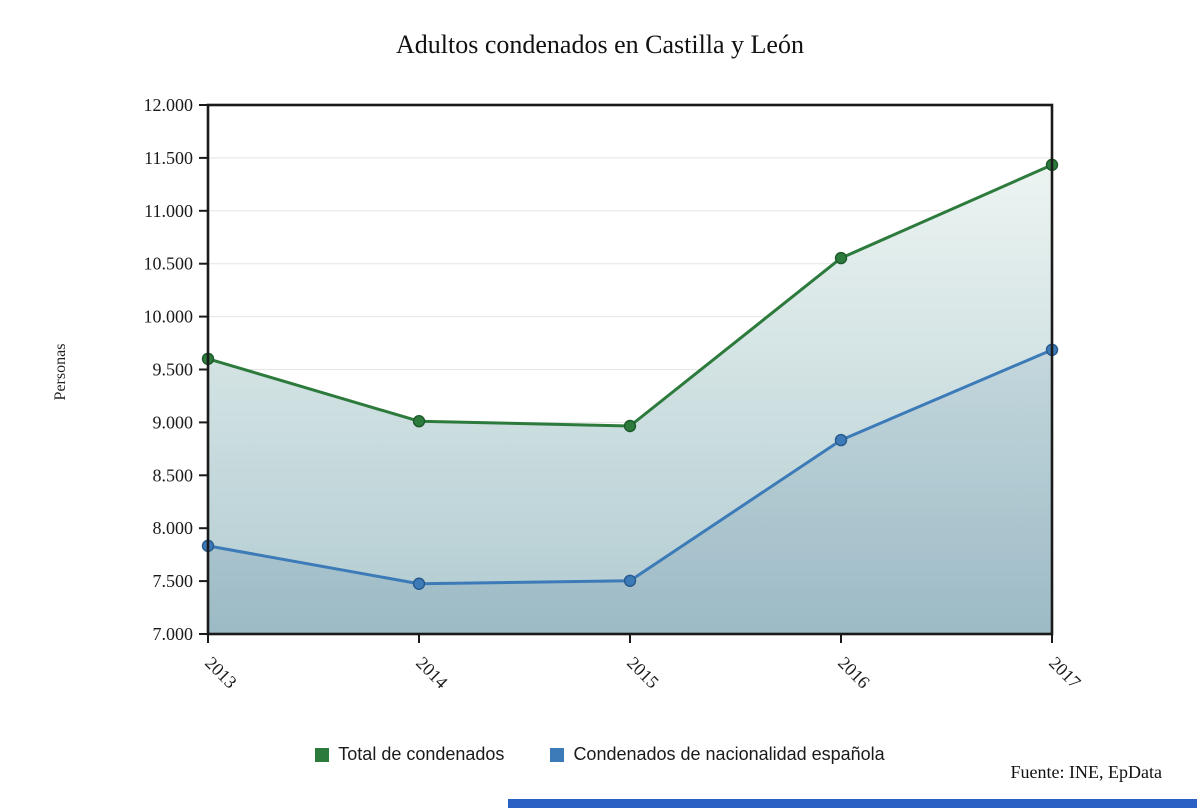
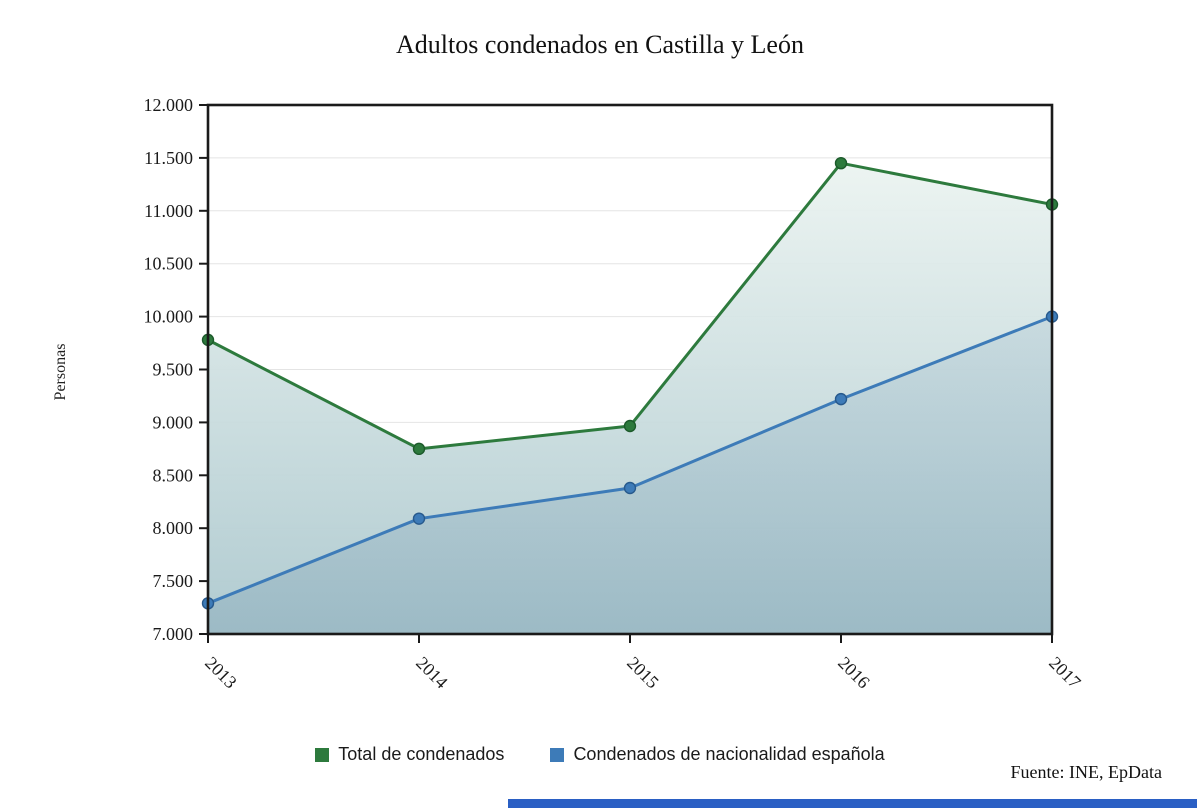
Total de condenados/2013: 9600 -> 9780
Condenados de nacionalidad española/2013: 7830 -> 7290
Total de condenados/2014: 9010 -> 8750
Condenados de nacionalidad española/2014: 7480 -> 8090
Condenados de nacionalidad española/2015: 7500 -> 8380
Total de condenados/2016: 10550 -> 11450
Condenados de nacionalidad española/2016: 8830 -> 9220
Total de condenados/2017: 11430 -> 11060
Condenados de nacionalidad española/2017: 9690 -> 10000
